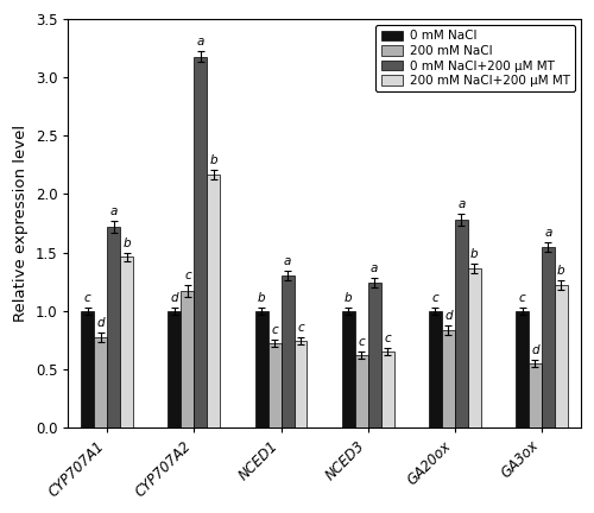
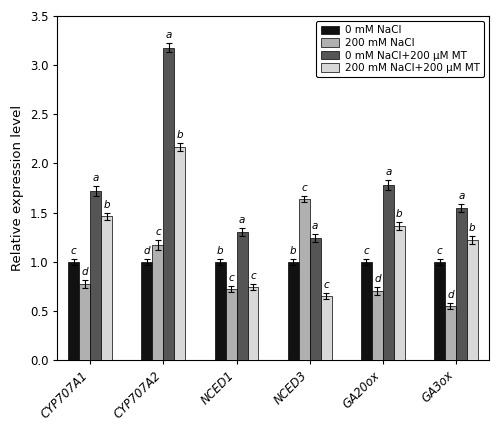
200 mM NaCl/NCED3: 0.62 -> 1.64
200 mM NaCl/GA20ox: 0.83 -> 0.70
